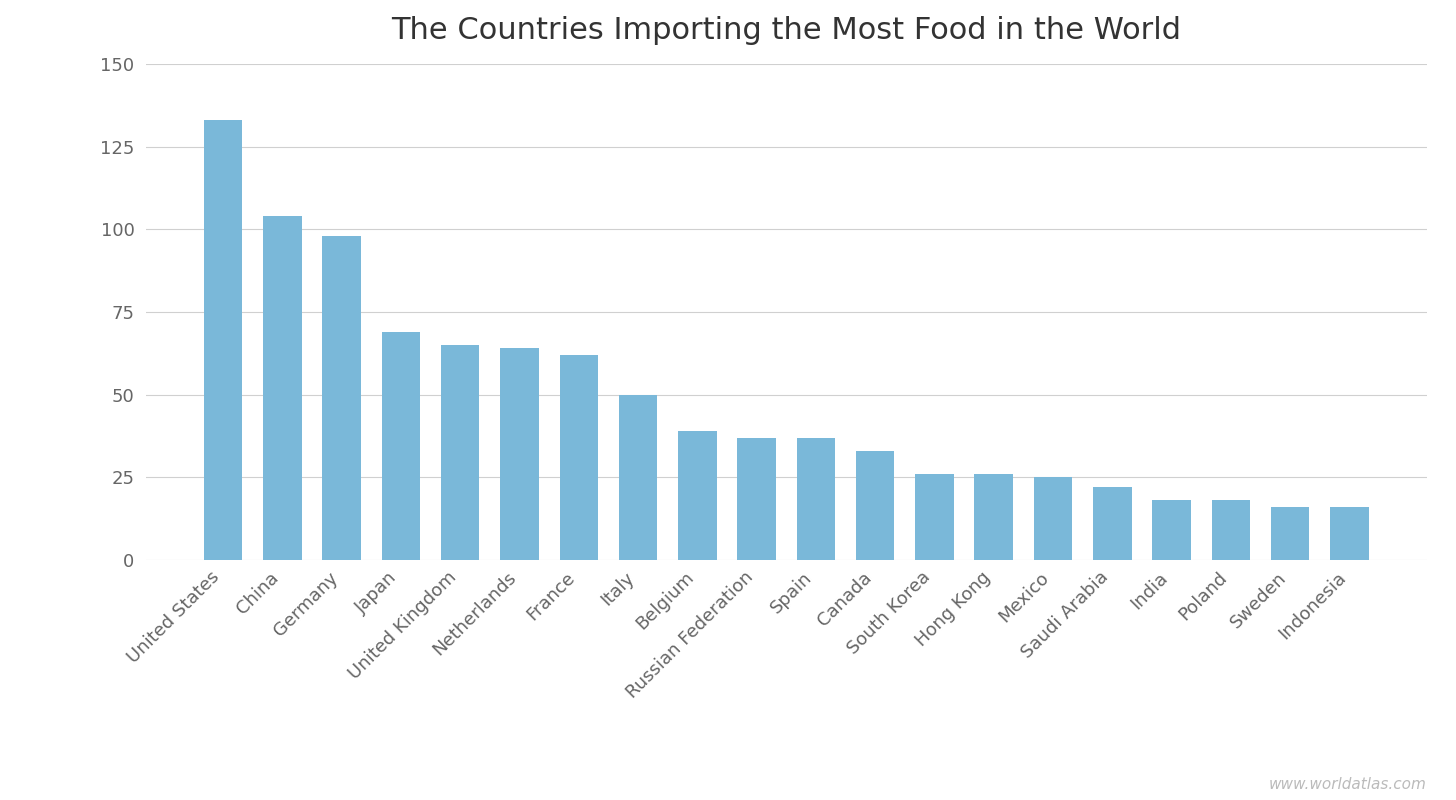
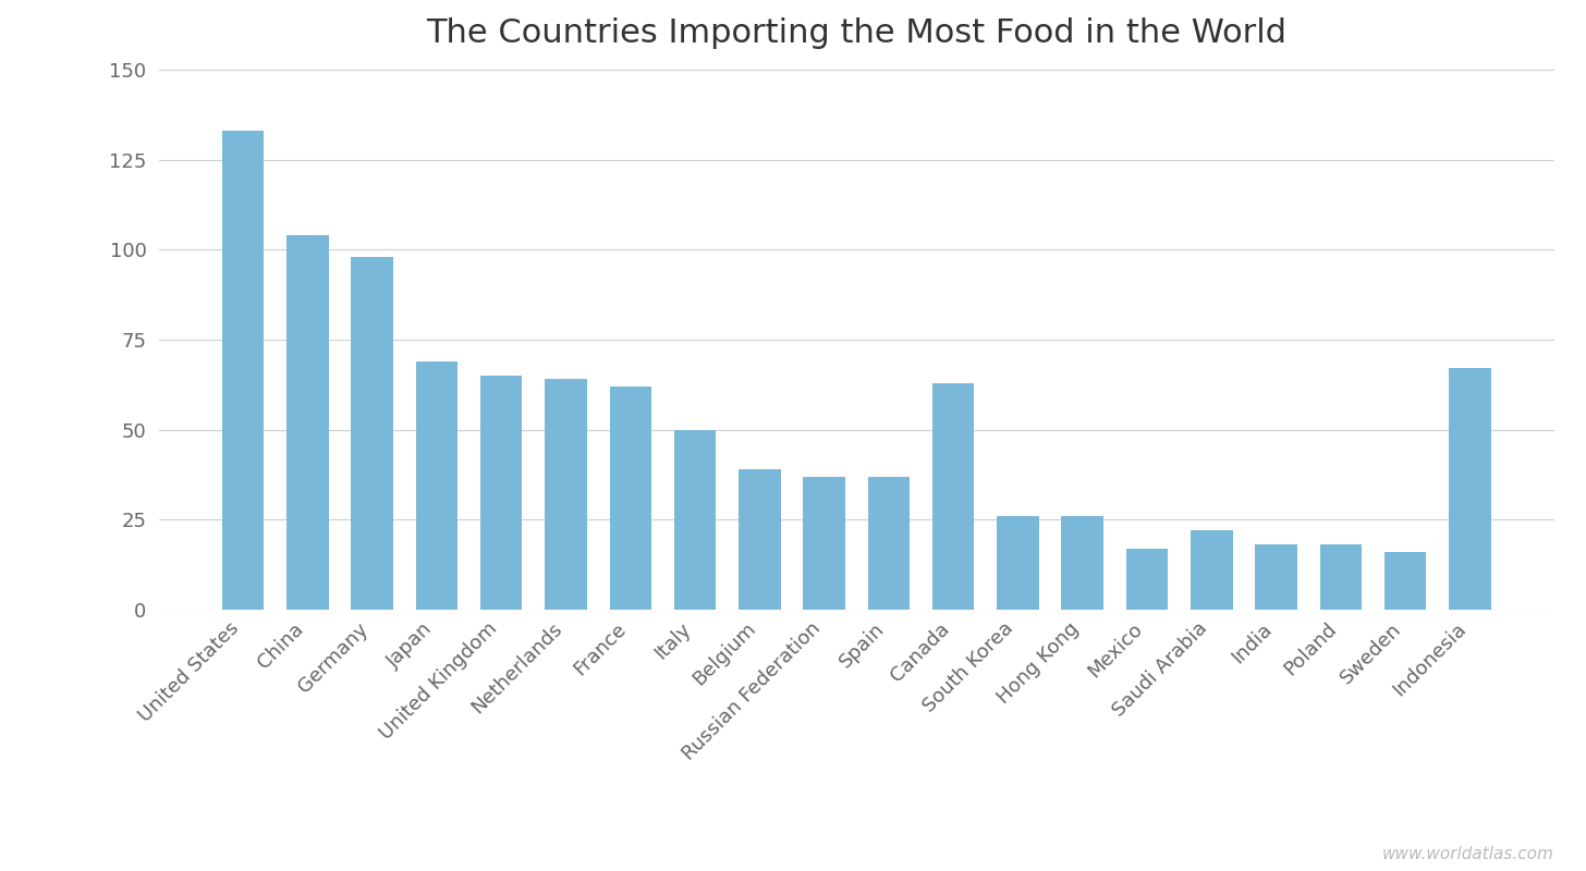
Canada: 33 -> 63
Mexico: 25 -> 17
Indonesia: 16 -> 67
